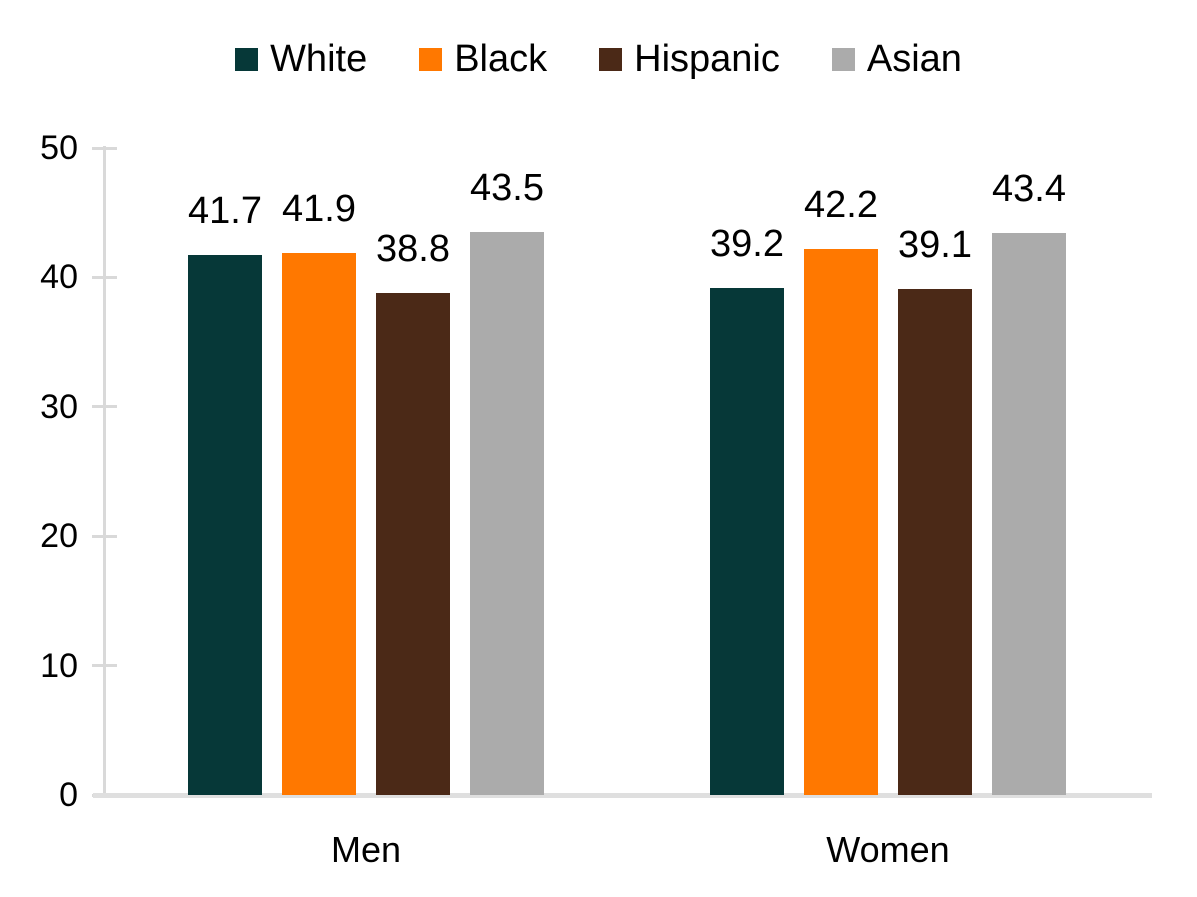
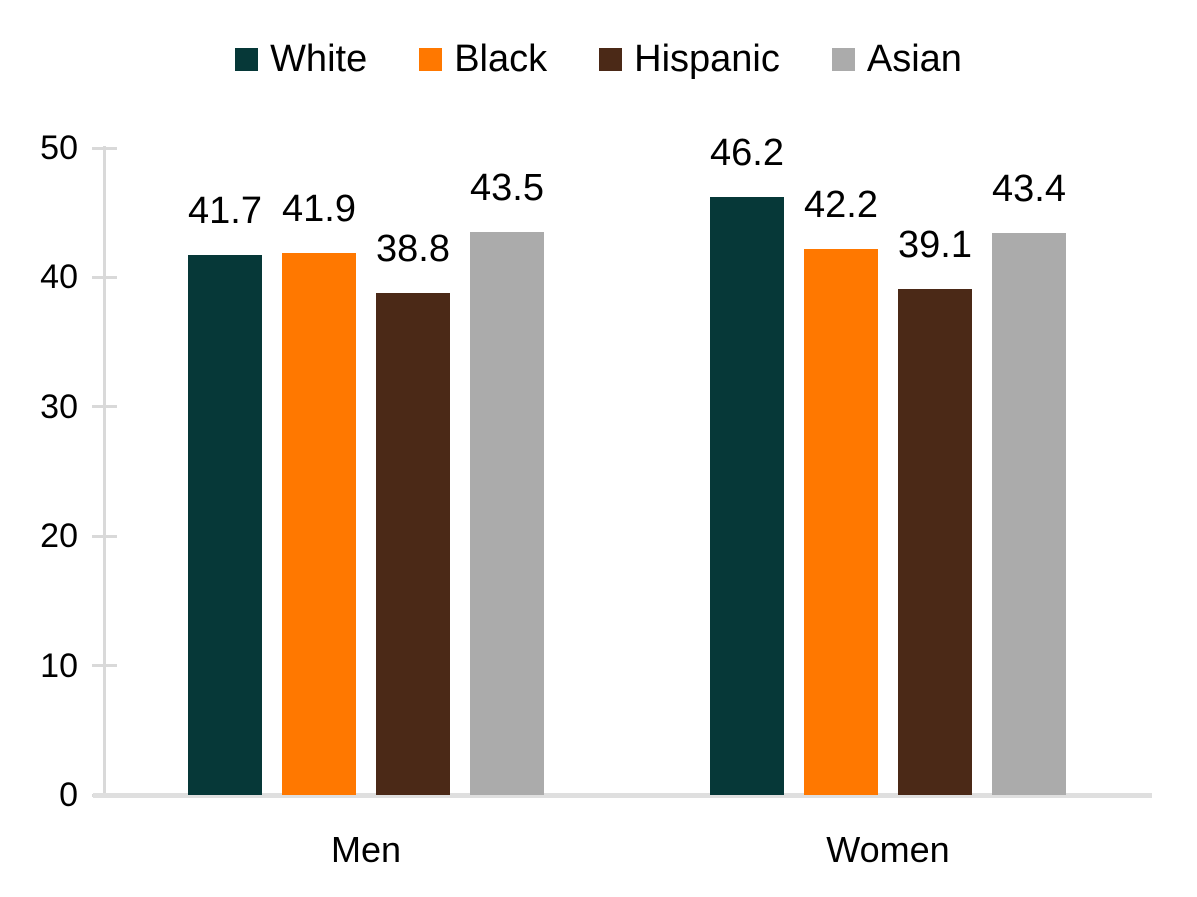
White/Women: 39.2 -> 46.2
